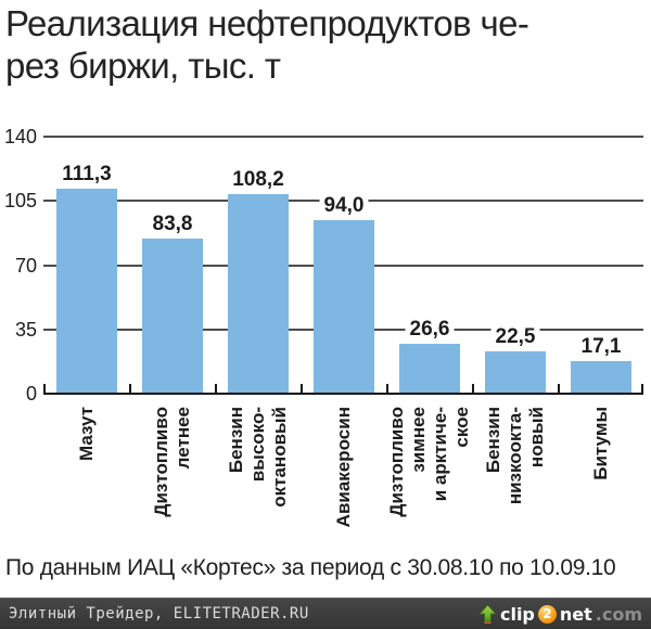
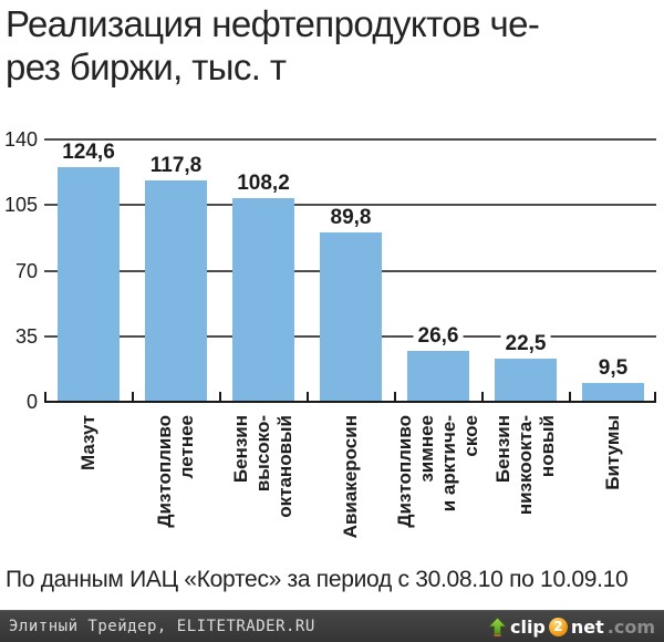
Мазут: 111,3 -> 124,6
Дизтопливо летнее: 83,8 -> 117,8
Авиакеросин: 94,0 -> 89,8
Битумы: 17,1 -> 9,5
